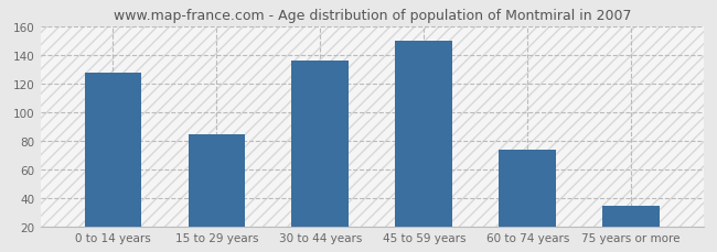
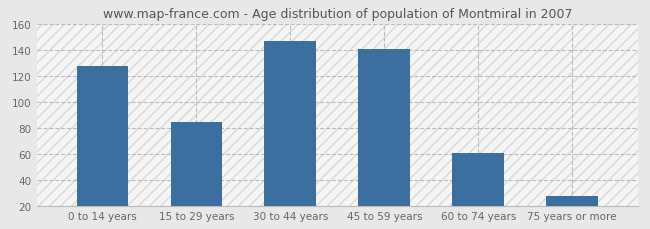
30 to 44 years: 136 -> 147
45 to 59 years: 150 -> 141
60 to 74 years: 74 -> 61
75 years or more: 35 -> 28
